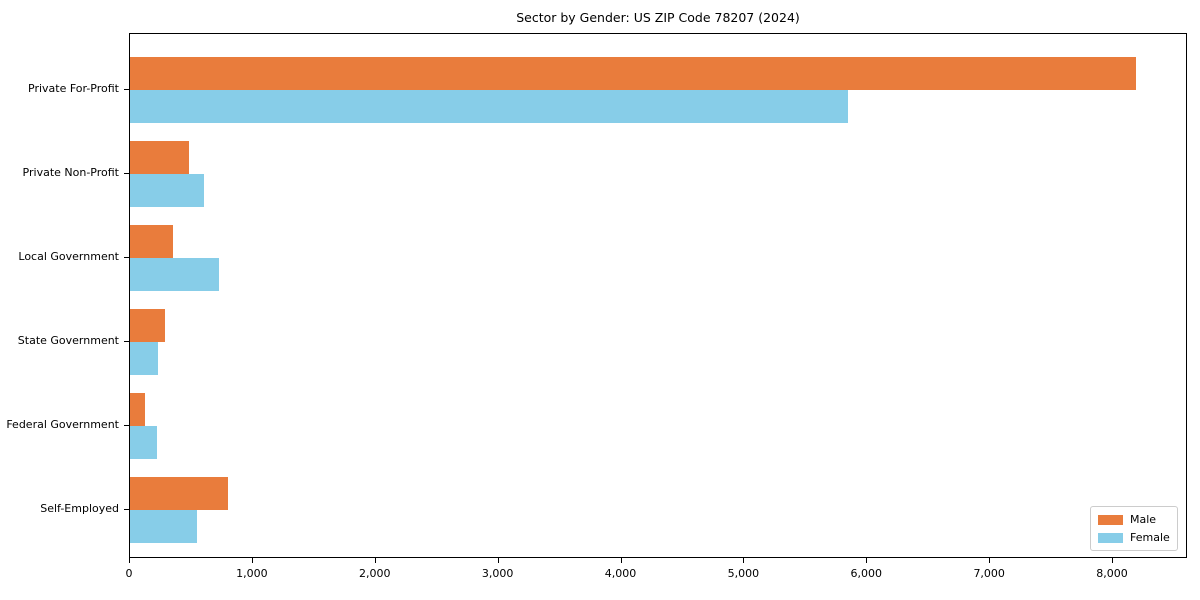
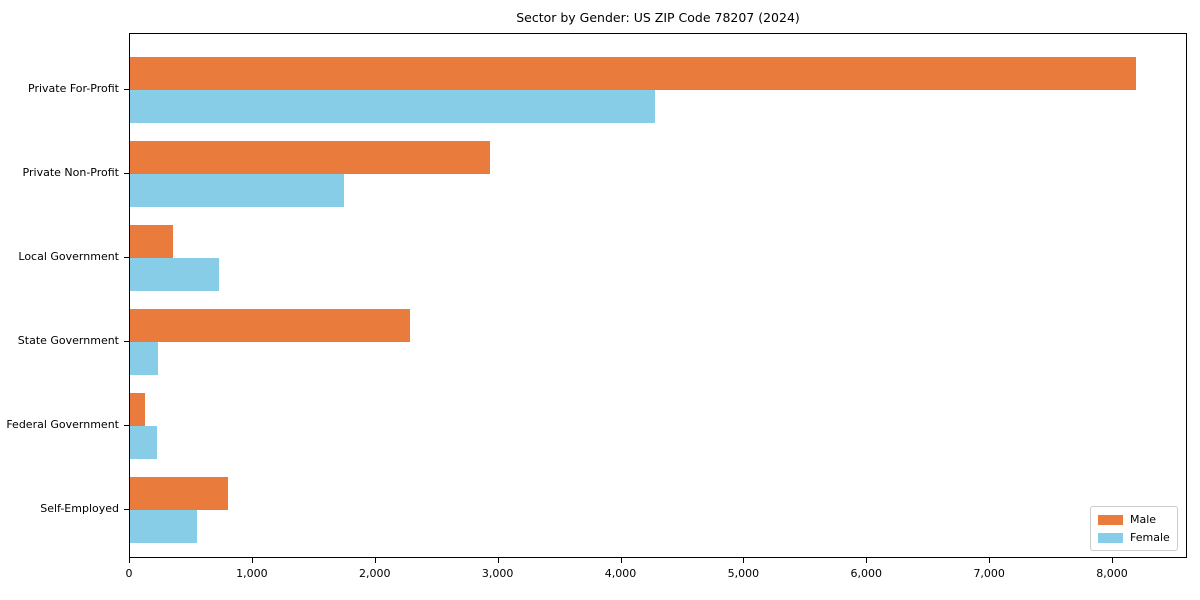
Female/Private For-Profit: 5840 -> 4270
Male/Private Non-Profit: 480 -> 2930
Female/Private Non-Profit: 600 -> 1740
Male/State Government: 280 -> 2280
